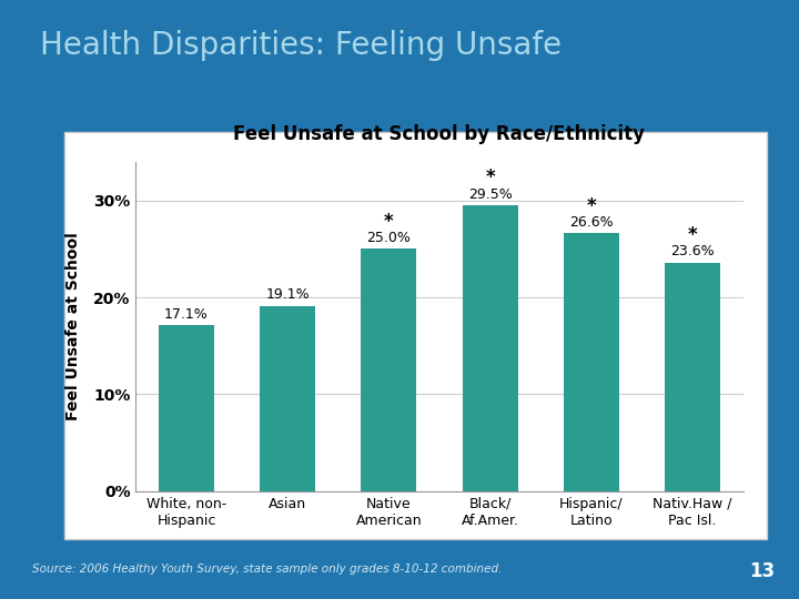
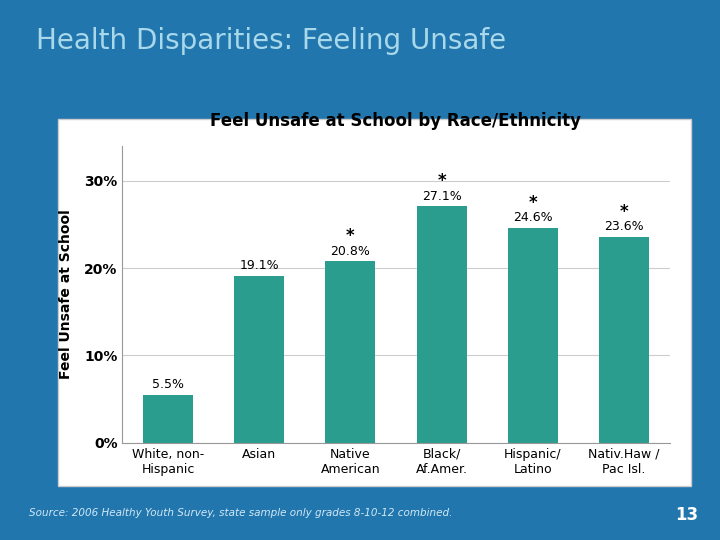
White, non- Hispanic: 17.1% -> 5.5%
Native American: 25.0% -> 20.8%
Black/ Af.Amer.: 29.5% -> 27.1%
Hispanic/ Latino: 26.6% -> 24.6%
